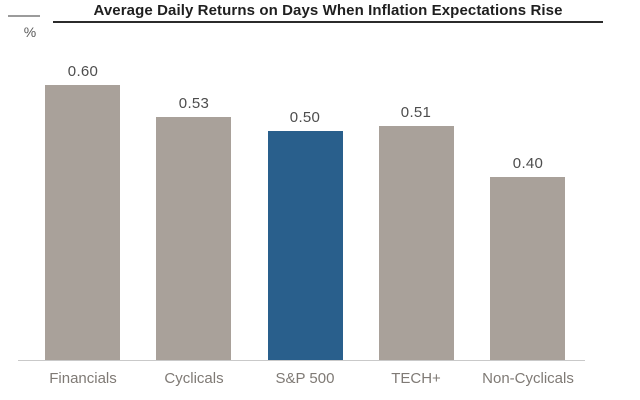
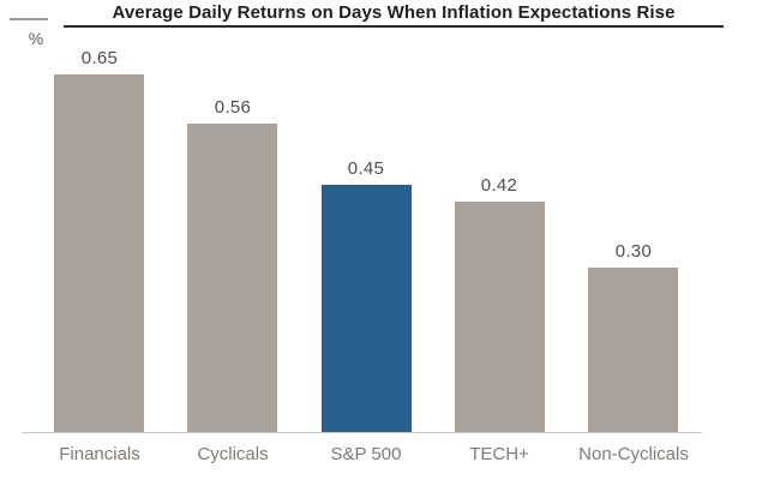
Financials: 0.60 -> 0.65
Cyclicals: 0.53 -> 0.56
S&P 500: 0.50 -> 0.45
TECH+: 0.51 -> 0.42
Non-Cyclicals: 0.40 -> 0.30
